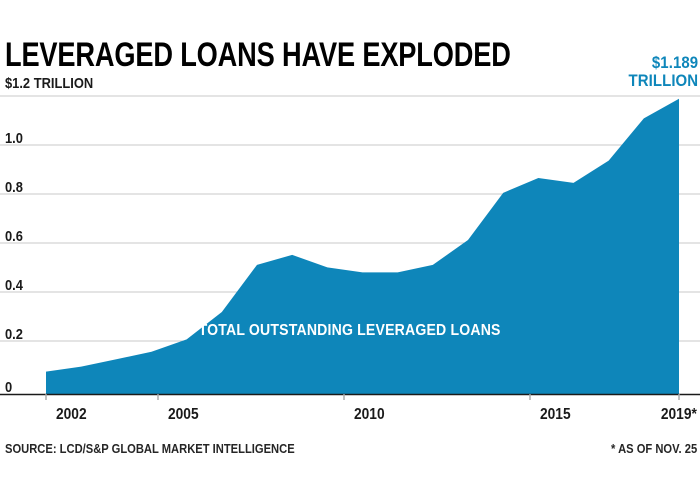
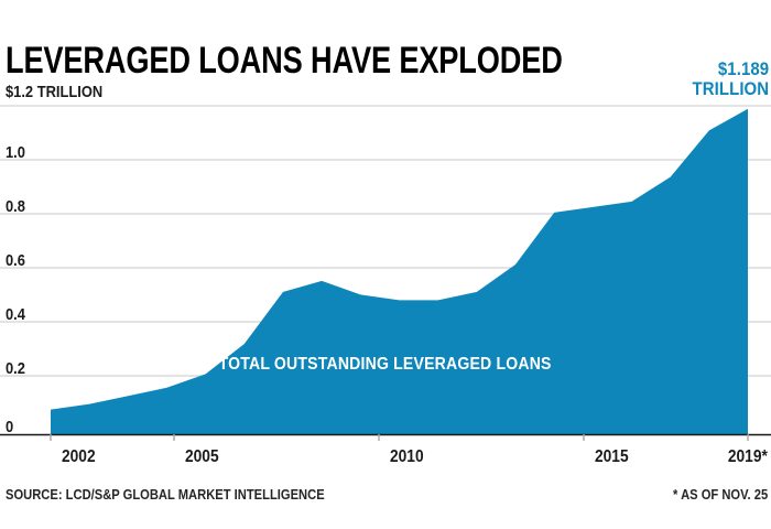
2015: 0.87 -> 0.83
